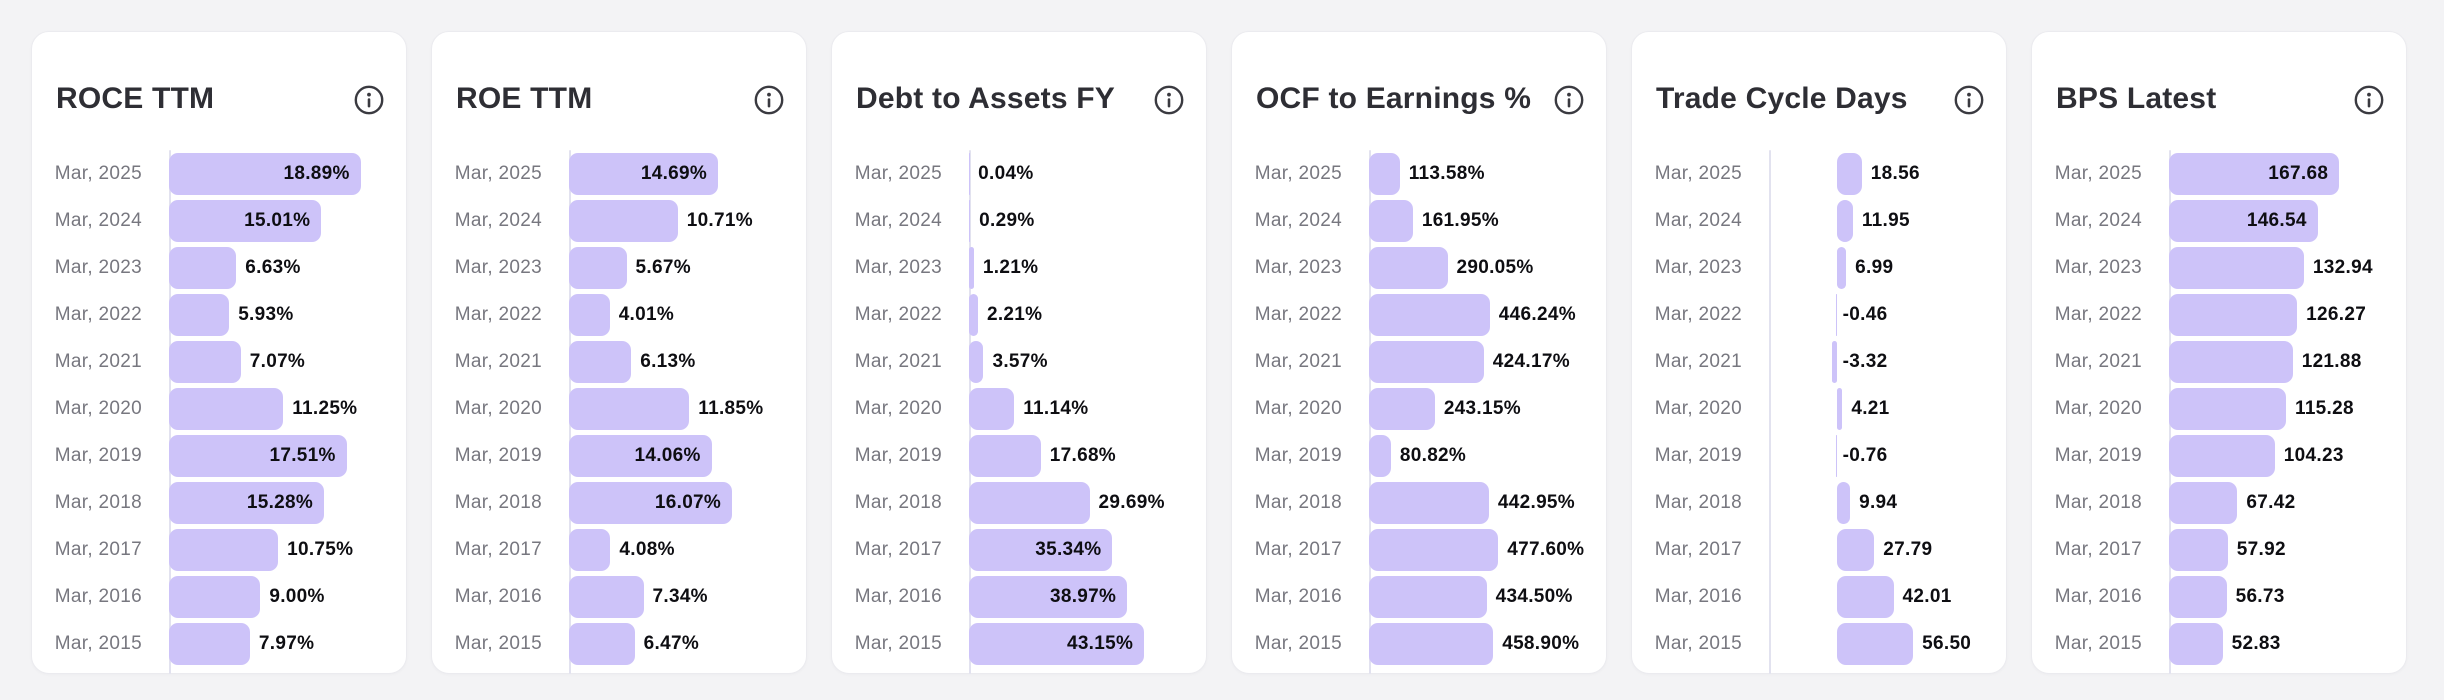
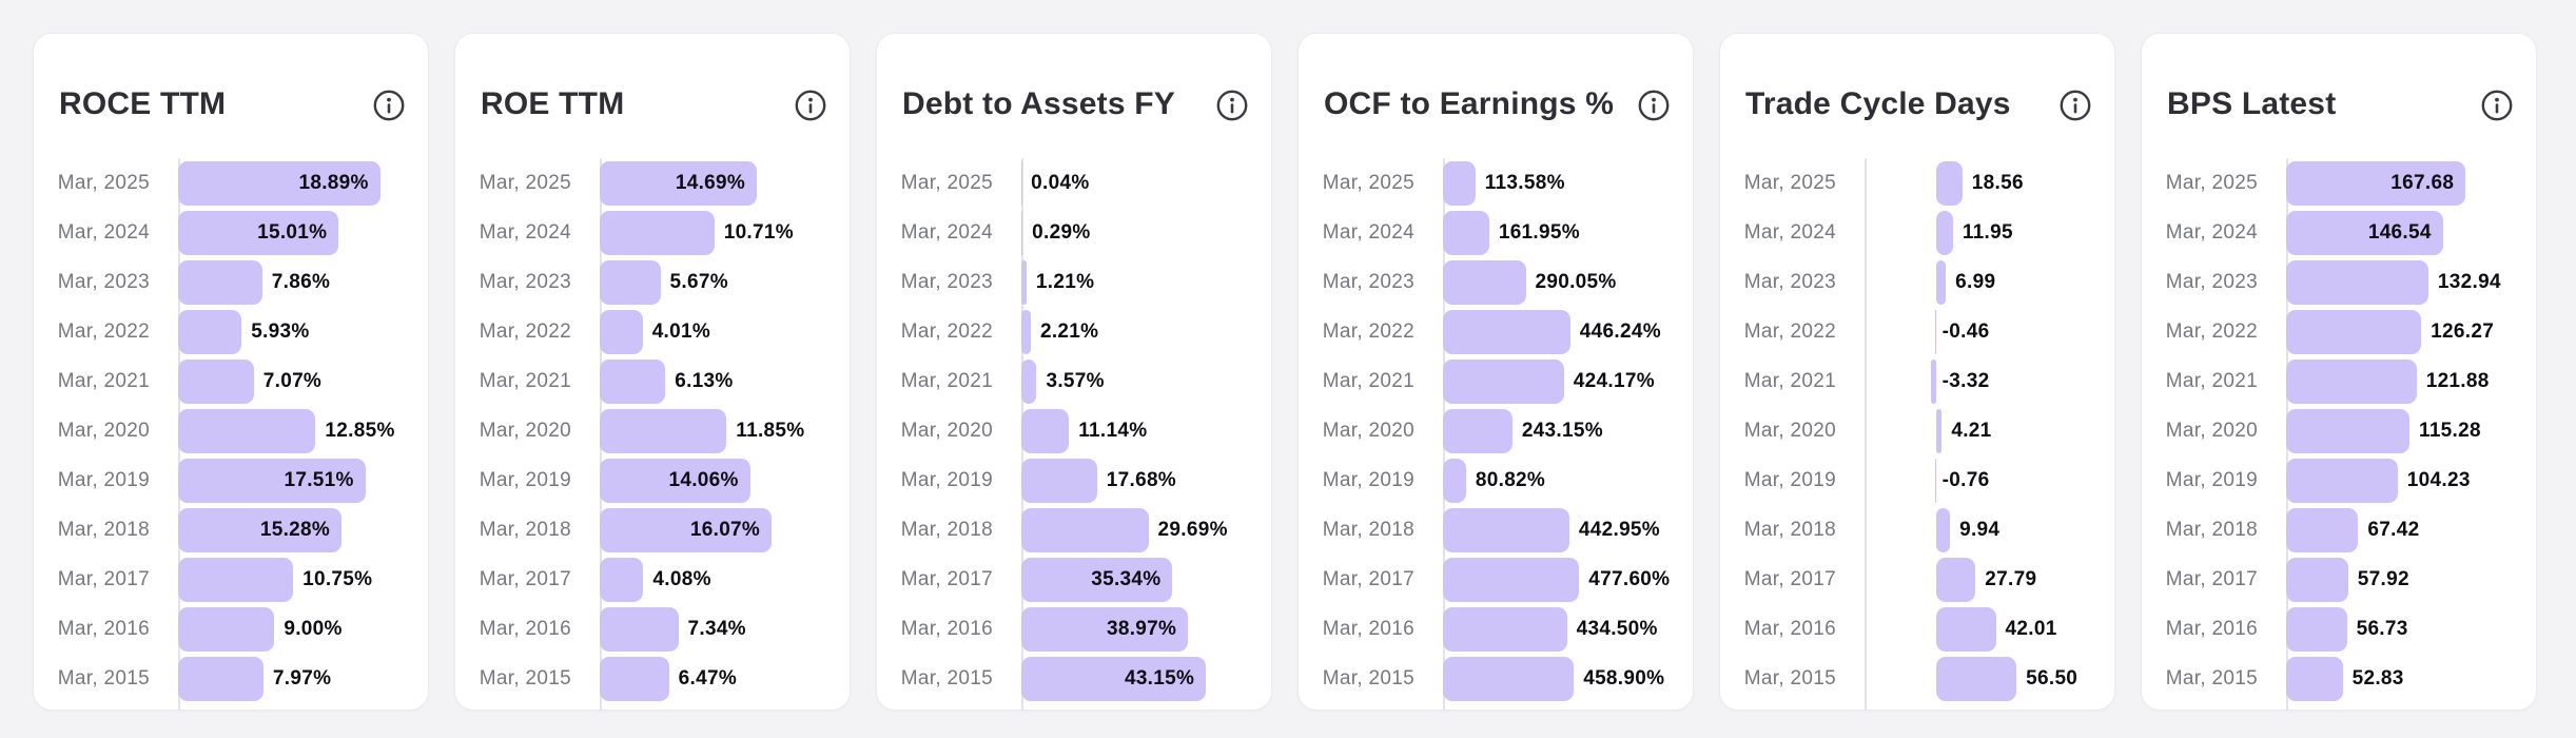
ROCE TTM/Mar, 2023: 6.63% -> 7.86%
ROCE TTM/Mar, 2020: 11.25% -> 12.85%
